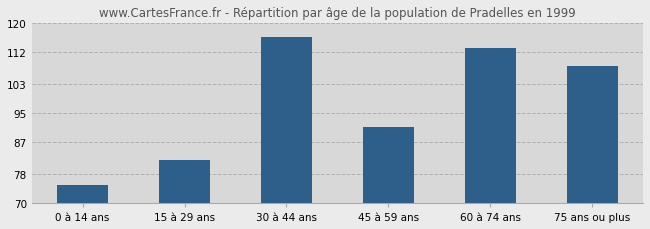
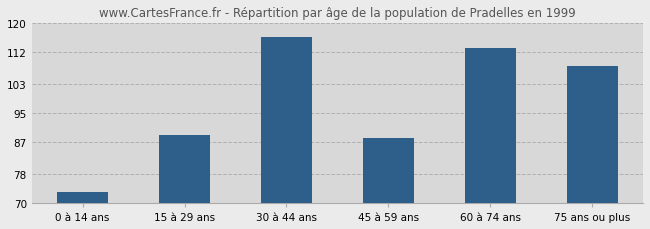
0 à 14 ans: 75 -> 73
15 à 29 ans: 82 -> 89
45 à 59 ans: 91 -> 88
